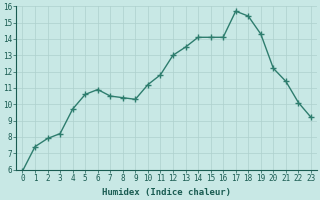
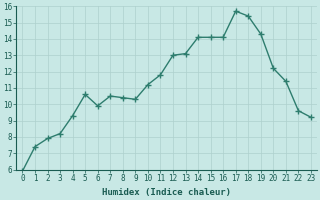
4: 9.7 -> 9.3
6: 10.9 -> 9.9
13: 13.5 -> 13.1
22: 10.1 -> 9.6
